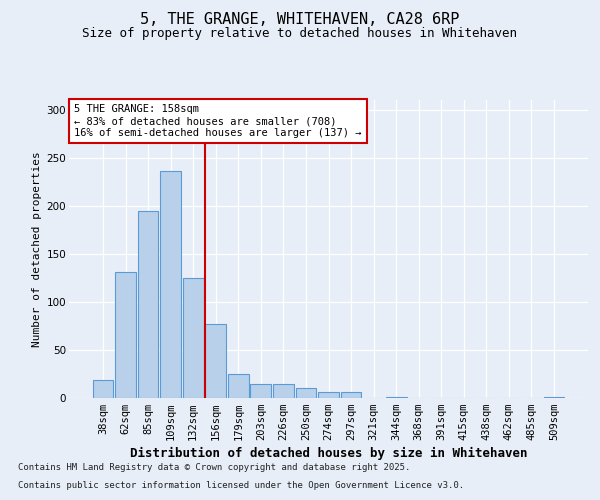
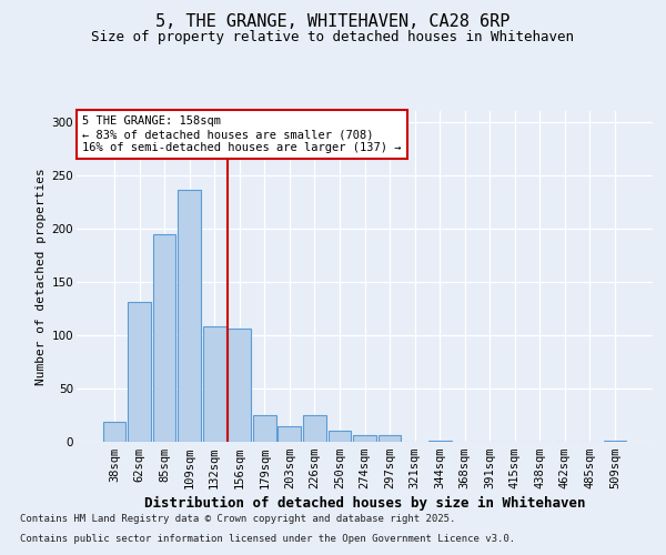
132sqm: 125 -> 108
156sqm: 77 -> 106
226sqm: 14 -> 24
